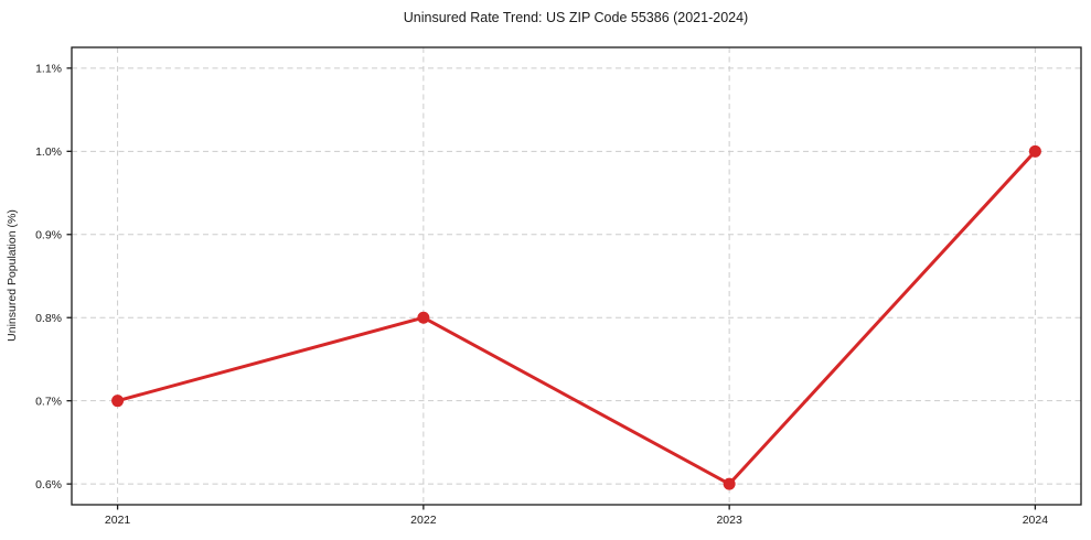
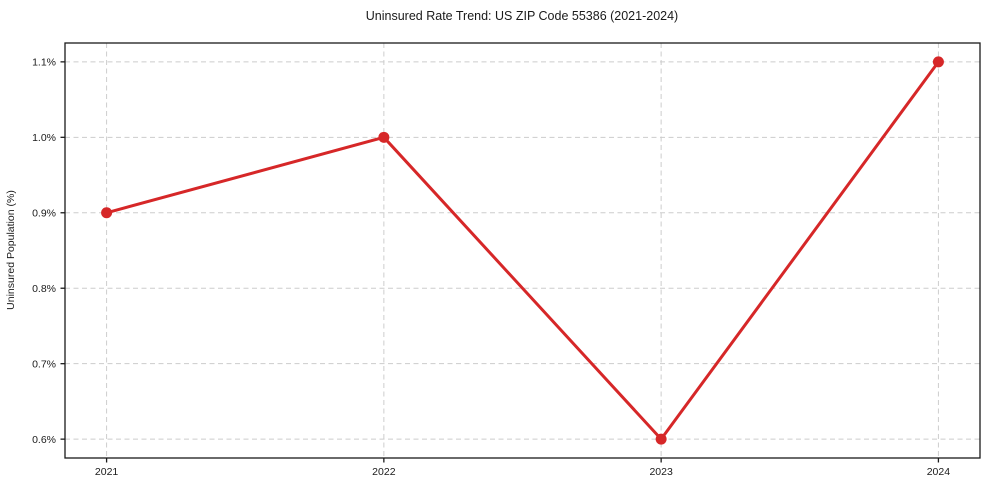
2021: 0.7% -> 0.9%
2022: 0.8% -> 1.0%
2024: 1.0% -> 1.1%
